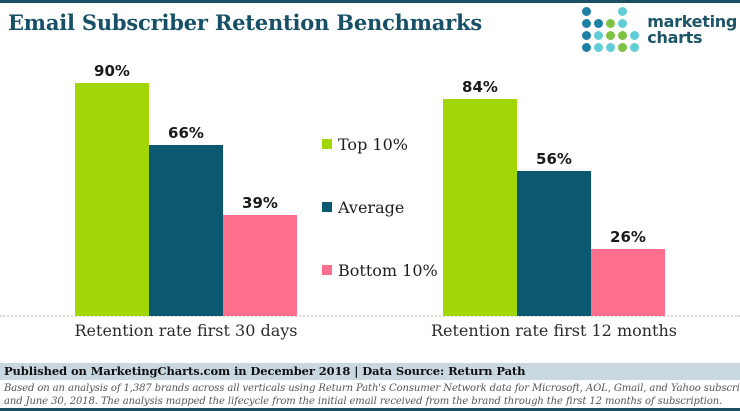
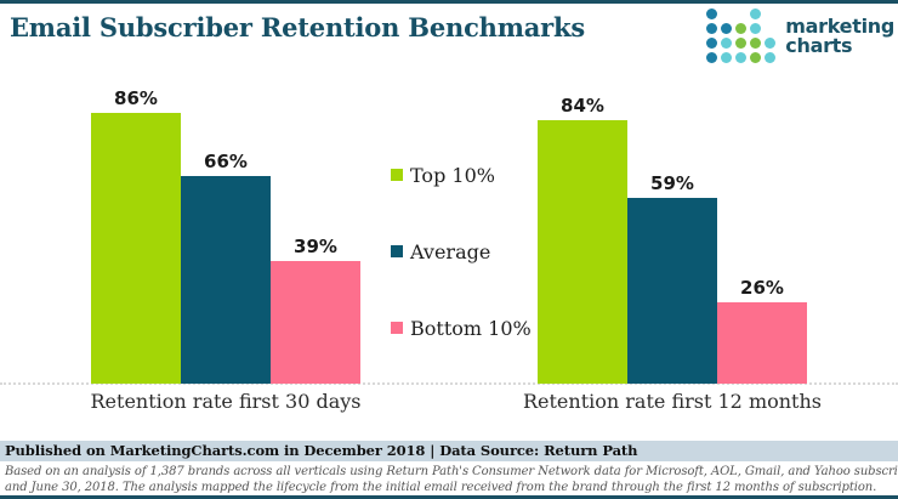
Top 10%/Retention rate first 30 days: 90% -> 86%
Average/Retention rate first 12 months: 56% -> 59%
